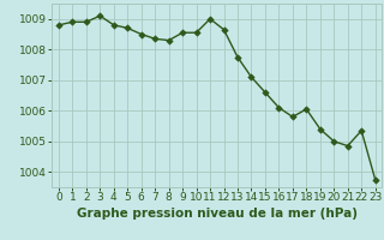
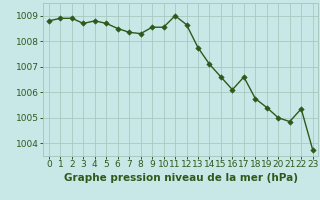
3: 1009.10 -> 1008.70
17: 1005.80 -> 1006.60
18: 1006.05 -> 1005.75
